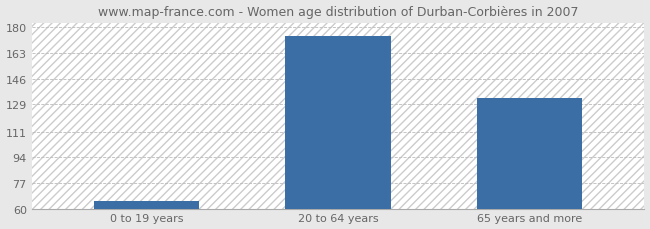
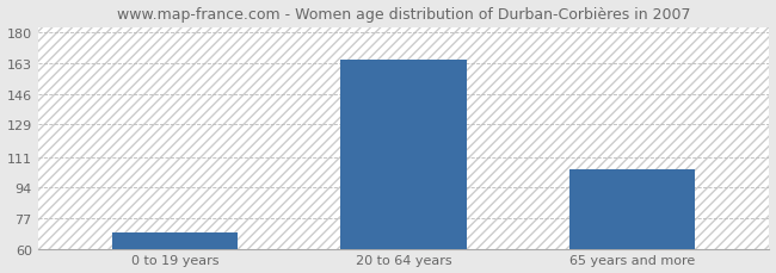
0 to 19 years: 65 -> 69
20 to 64 years: 174 -> 165
65 years and more: 133 -> 104
